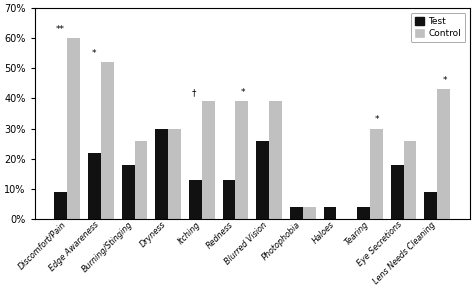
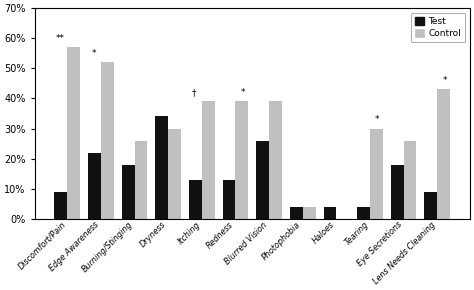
Control/Discomfort/Pain: 60% -> 57%
Test/Dryness: 30% -> 34%
